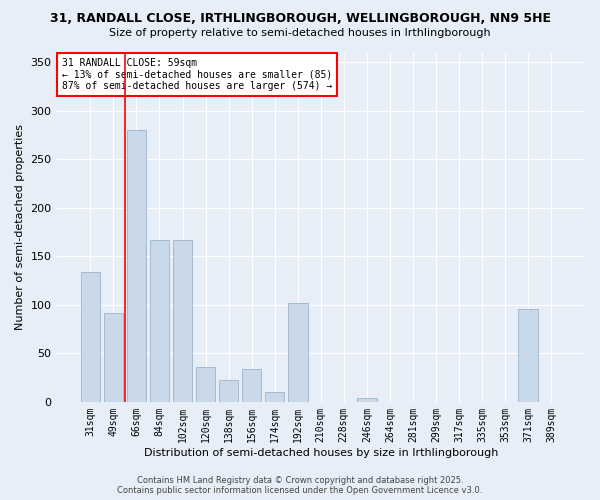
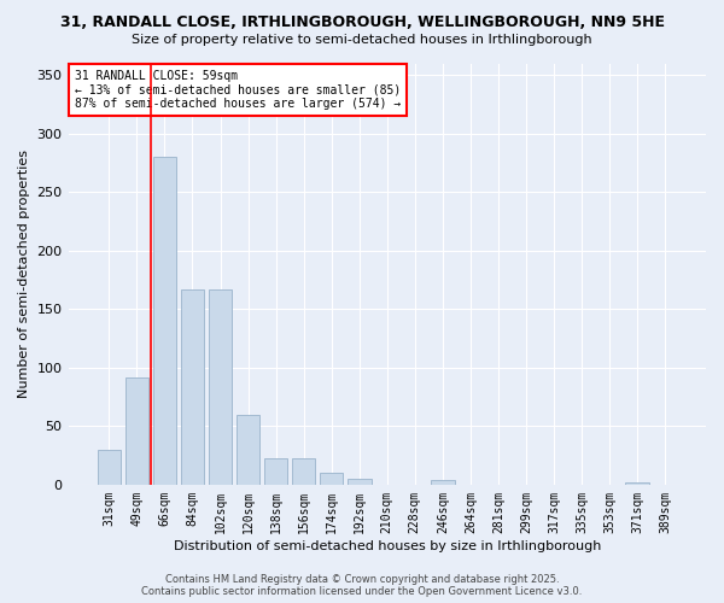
31sqm: 134 -> 30
120sqm: 36 -> 60
156sqm: 34 -> 22
192sqm: 102 -> 5
371sqm: 96 -> 2
